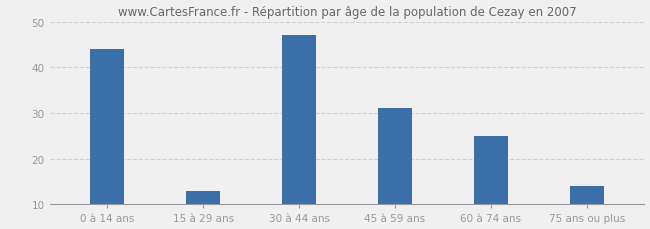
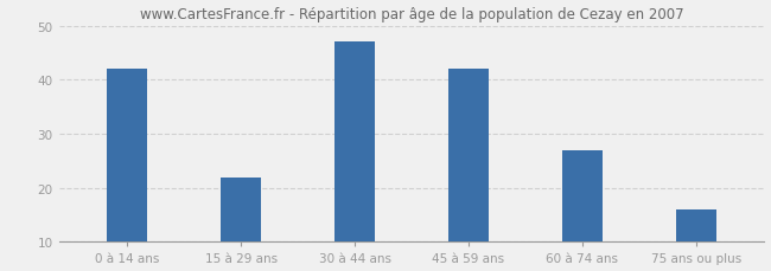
0 à 14 ans: 44 -> 42
15 à 29 ans: 13 -> 22
45 à 59 ans: 31 -> 42
60 à 74 ans: 25 -> 27
75 ans ou plus: 14 -> 16
